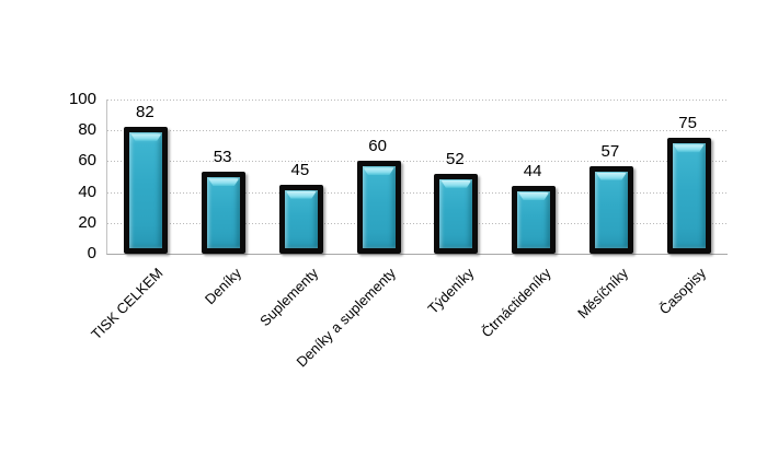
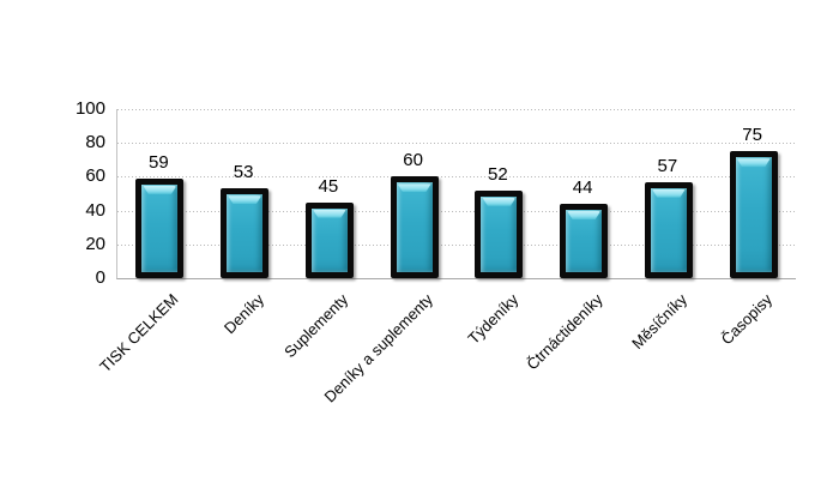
TISK CELKEM: 82 -> 59
